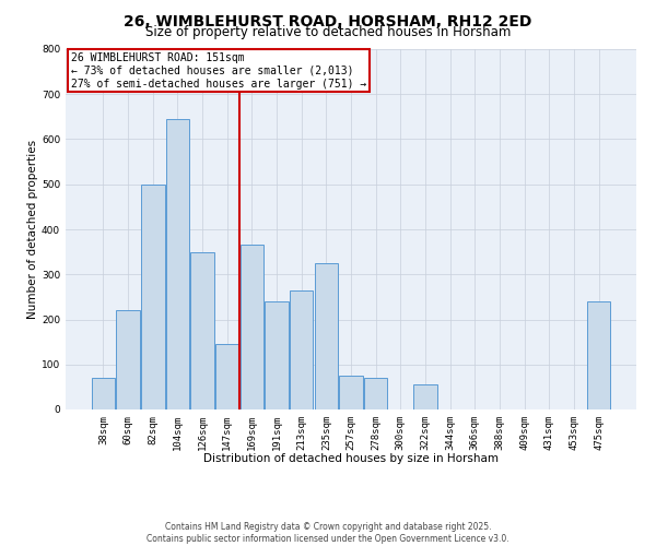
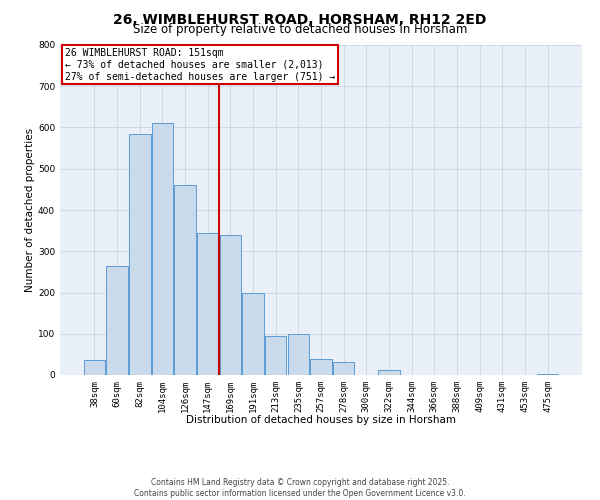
38sqm: 70 -> 37
60sqm: 220 -> 265
82sqm: 500 -> 585
104sqm: 645 -> 610
126sqm: 350 -> 460
147sqm: 145 -> 345
169sqm: 365 -> 340
191sqm: 240 -> 200
213sqm: 265 -> 95
235sqm: 325 -> 100
257sqm: 75 -> 38
278sqm: 70 -> 32
322sqm: 55 -> 13
475sqm: 240 -> 2
